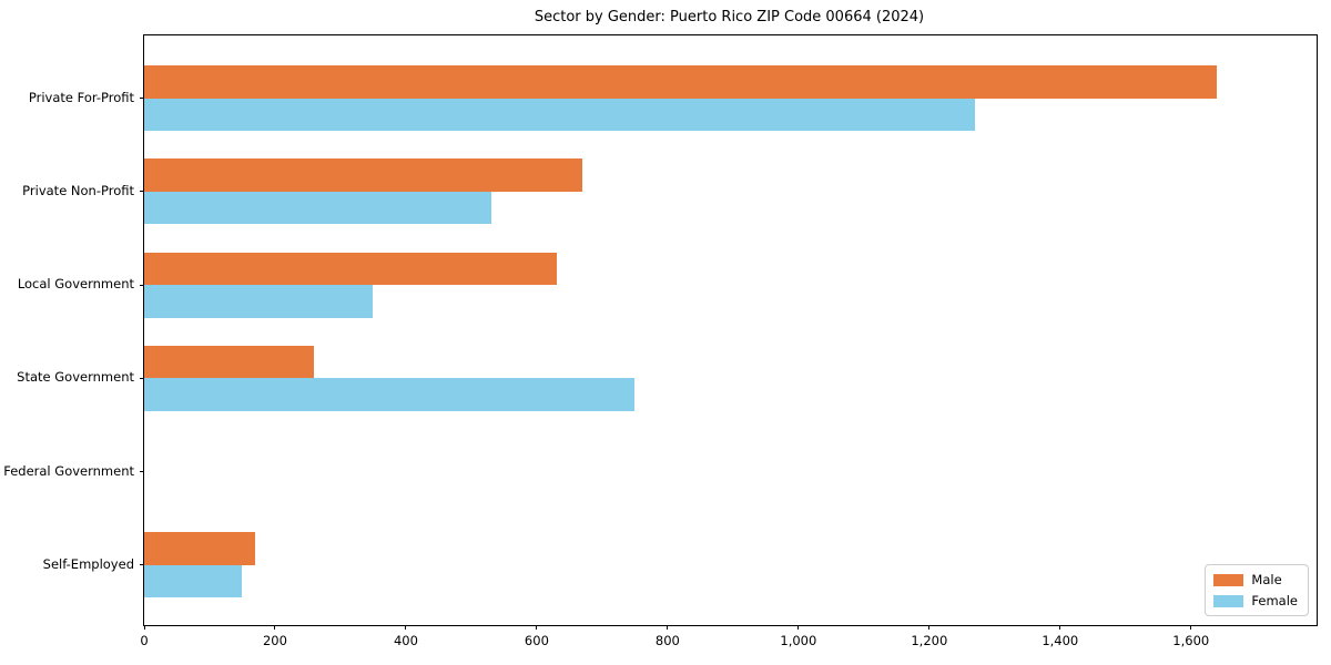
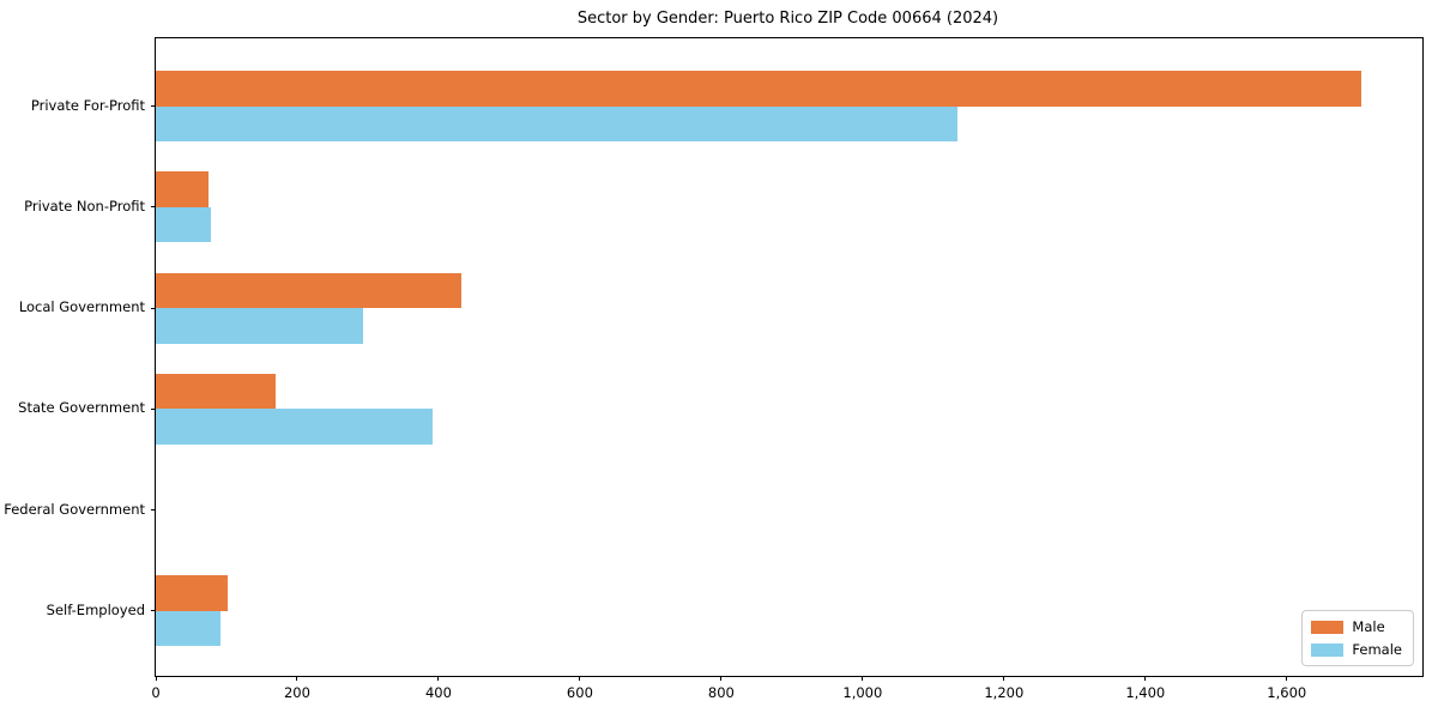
Male/Private For-Profit: 1640 -> 1710
Female/Private For-Profit: 1270 -> 1130
Male/Private Non-Profit: 670 -> 70
Female/Private Non-Profit: 530 -> 80
Male/Local Government: 630 -> 430
Female/Local Government: 350 -> 290
Male/State Government: 260 -> 170
Female/State Government: 750 -> 390
Male/Self-Employed: 170 -> 100
Female/Self-Employed: 150 -> 90
